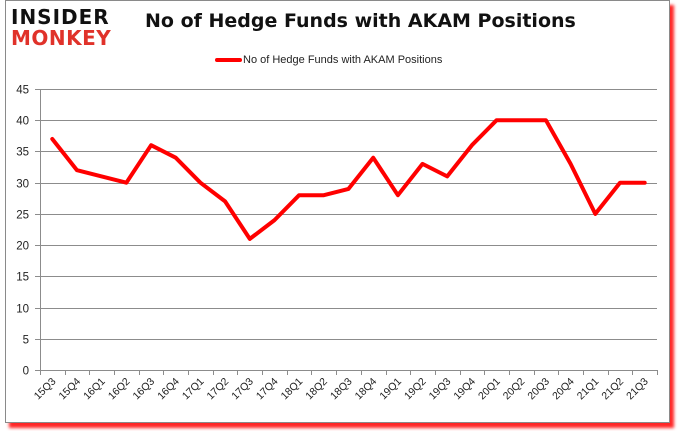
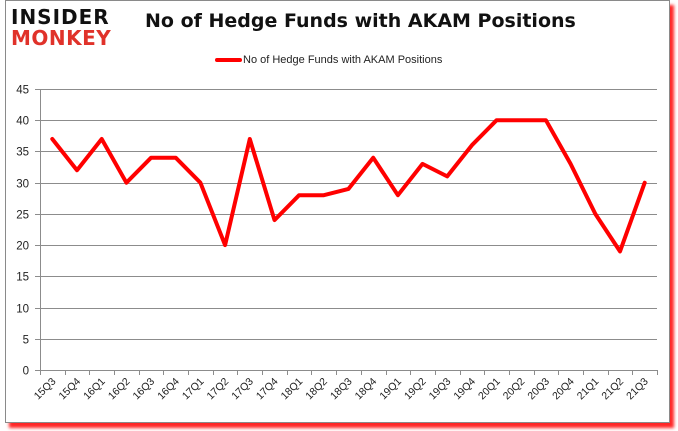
16Q1: 31 -> 37
16Q3: 36 -> 34
17Q2: 27 -> 20
17Q3: 21 -> 37
21Q2: 30 -> 19
